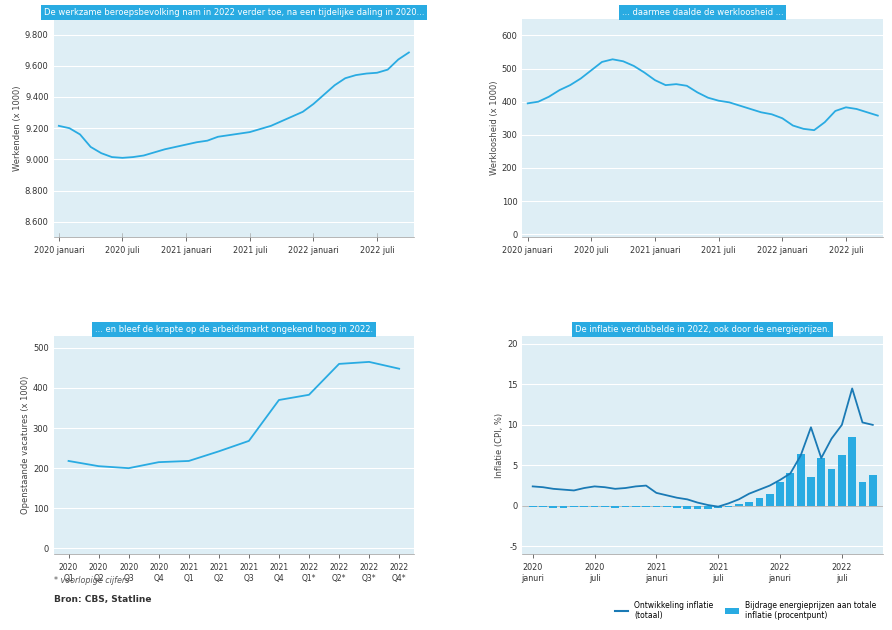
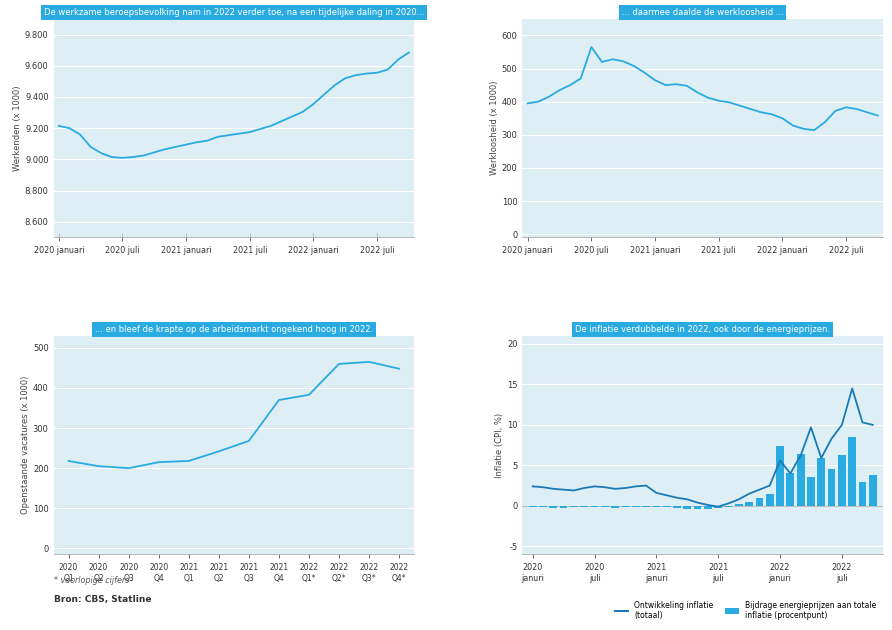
... daarmee daalde de werkloosheid .../2020 juli: 495 -> 565
De inflatie verdubbelde in 2022, ook door de energieprijzen./Ontwikkeling inflatie (totaal)/2022 januri: 3.2 -> 5.6
De inflatie verdubbelde in 2022, ook door de energieprijzen./Bijdrage energieprijzen aan totale inflatie (procentpunt)/2022 januri: 3.0 -> 7.4
